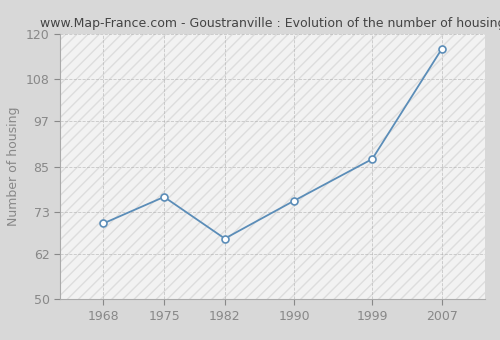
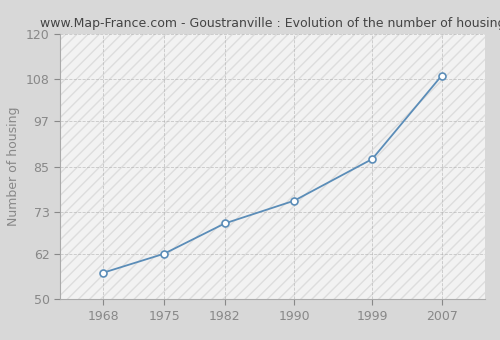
1968: 70 -> 57
1975: 77 -> 62
1982: 66 -> 70
2007: 116 -> 109
